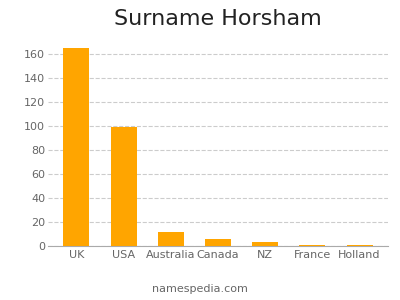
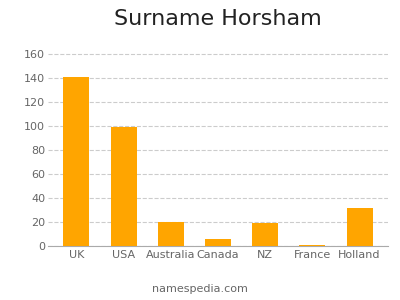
UK: 165 -> 141
Australia: 12 -> 20
NZ: 3 -> 19
Holland: 1 -> 32
